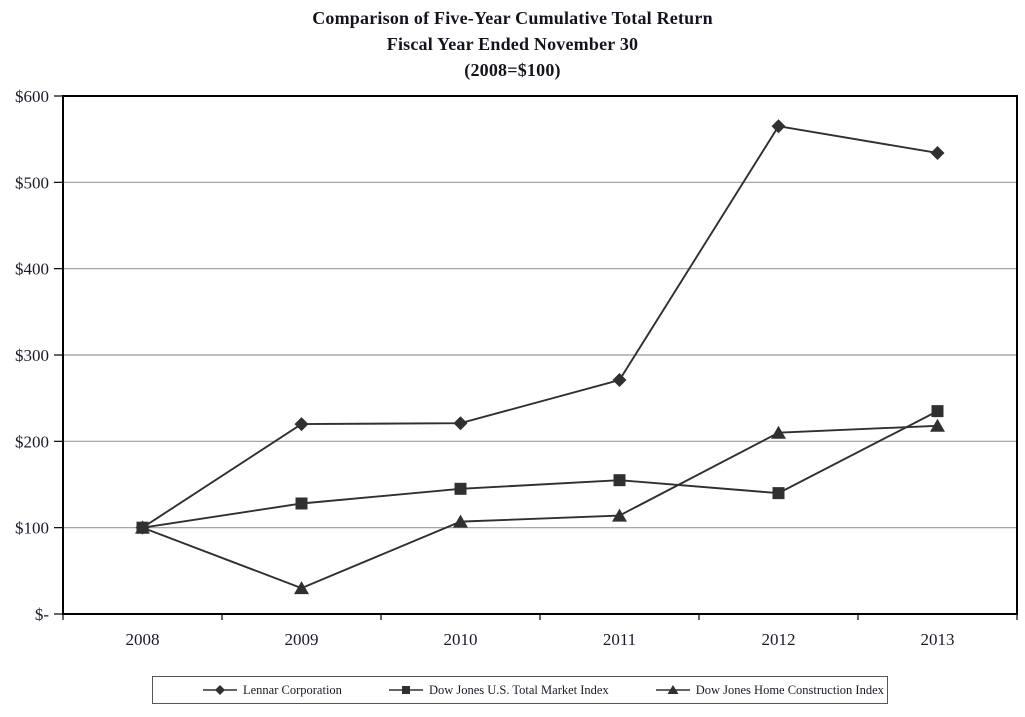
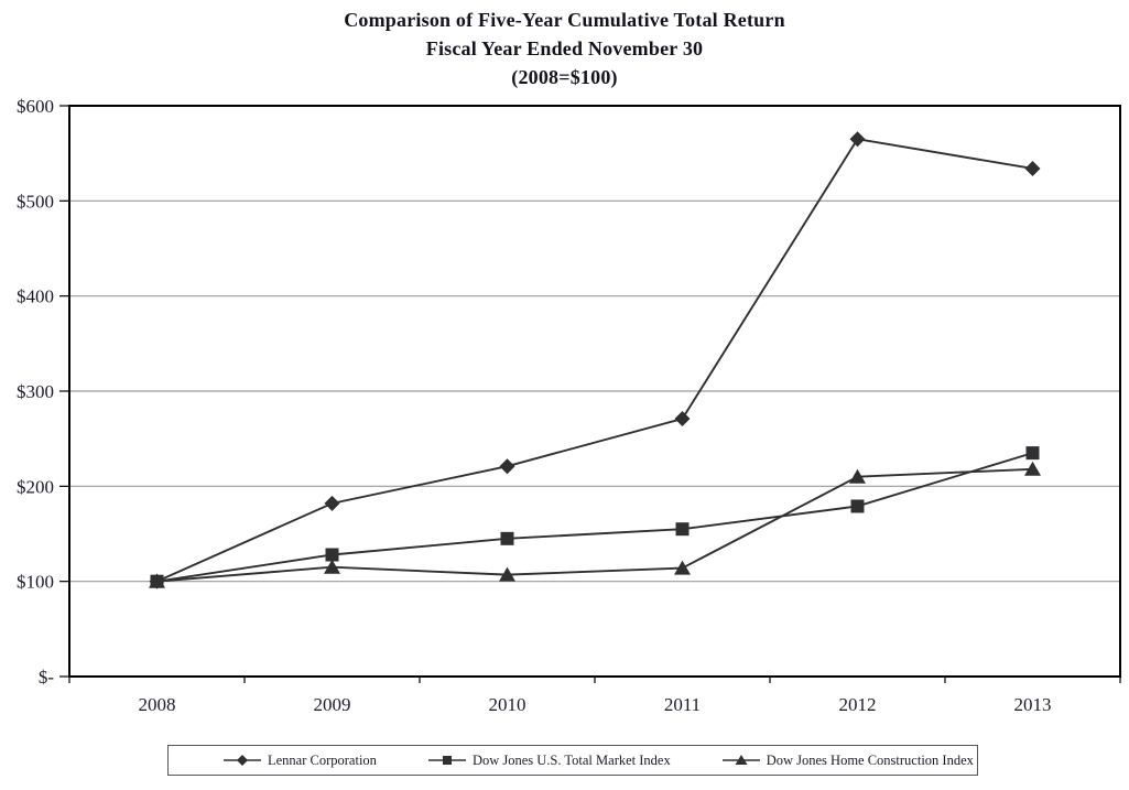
Lennar Corporation/2009: $220 -> $180
Dow Jones Home Construction Index/2009: $30 -> $120
Dow Jones U.S. Total Market Index/2012: $140 -> $180
